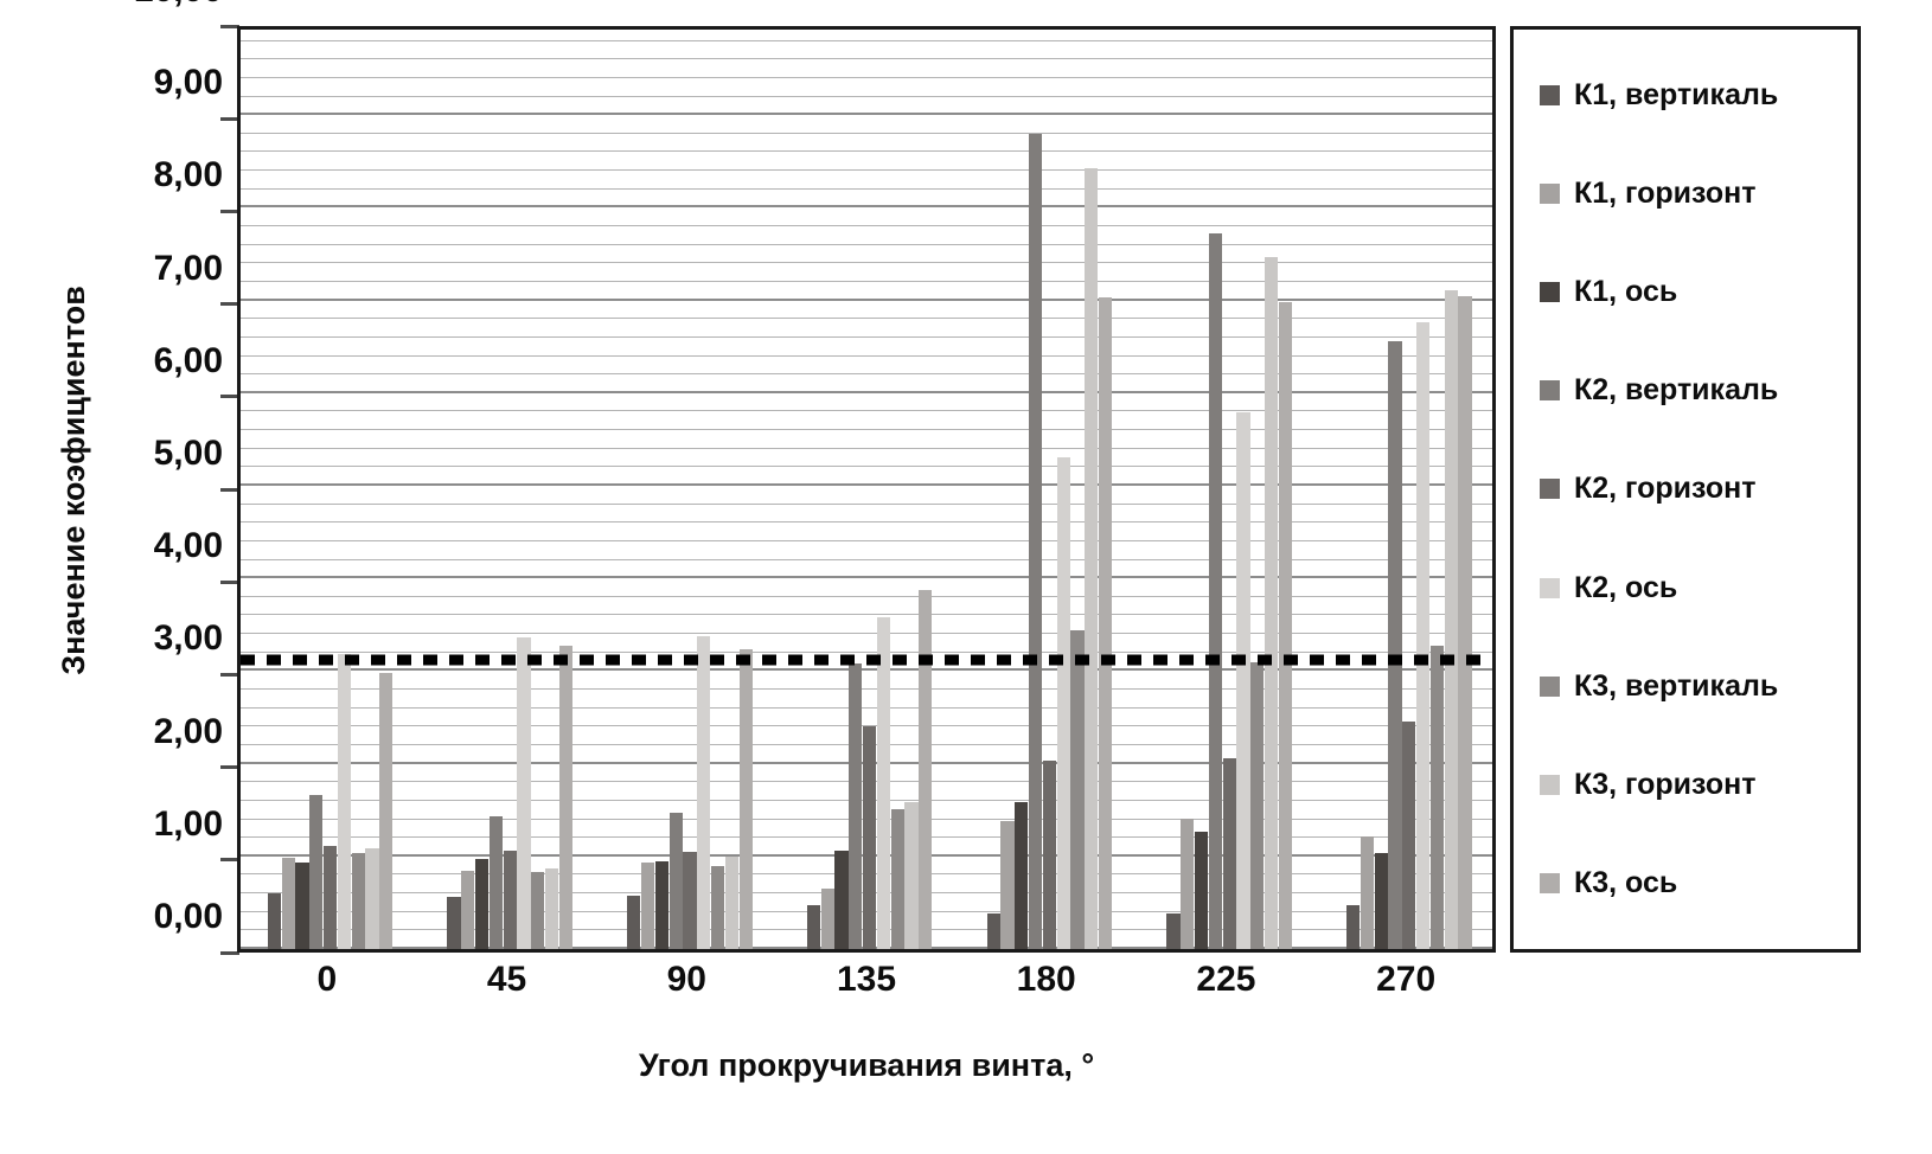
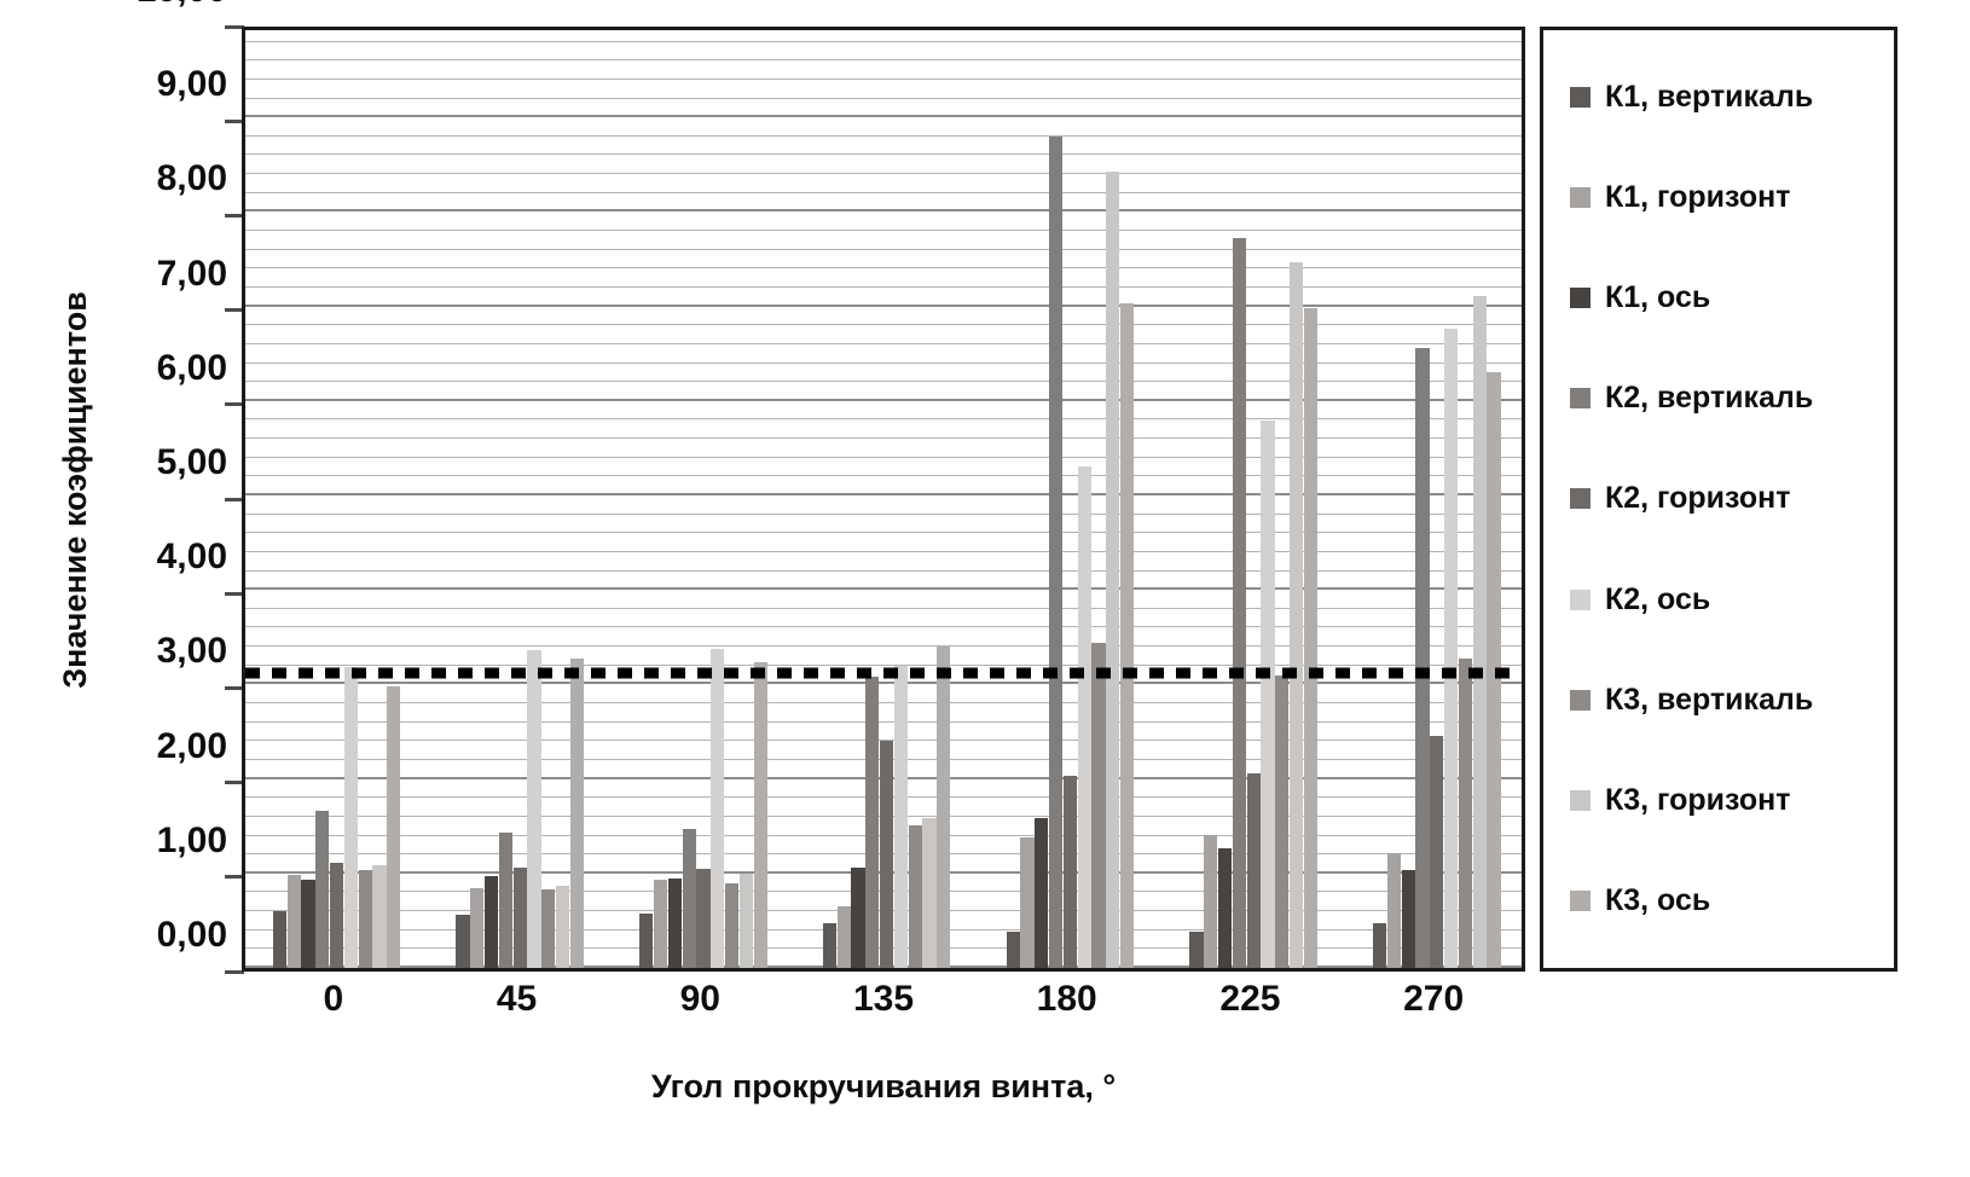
К2, ось/135: 3,6 -> 3,2
К3, ось/135: 3,9 -> 3,4
К3, ось/270: 7,0 -> 6,3
